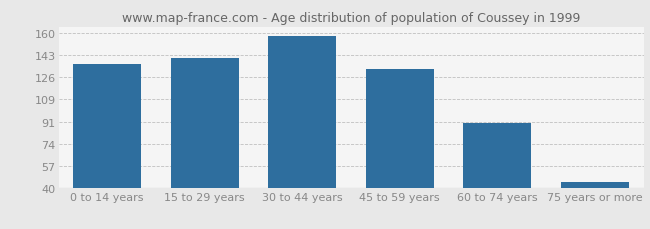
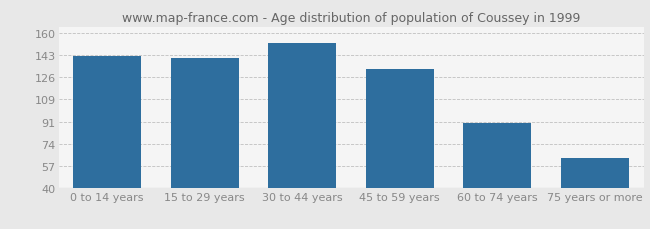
0 to 14 years: 136 -> 142
30 to 44 years: 158 -> 152
75 years or more: 44 -> 63
